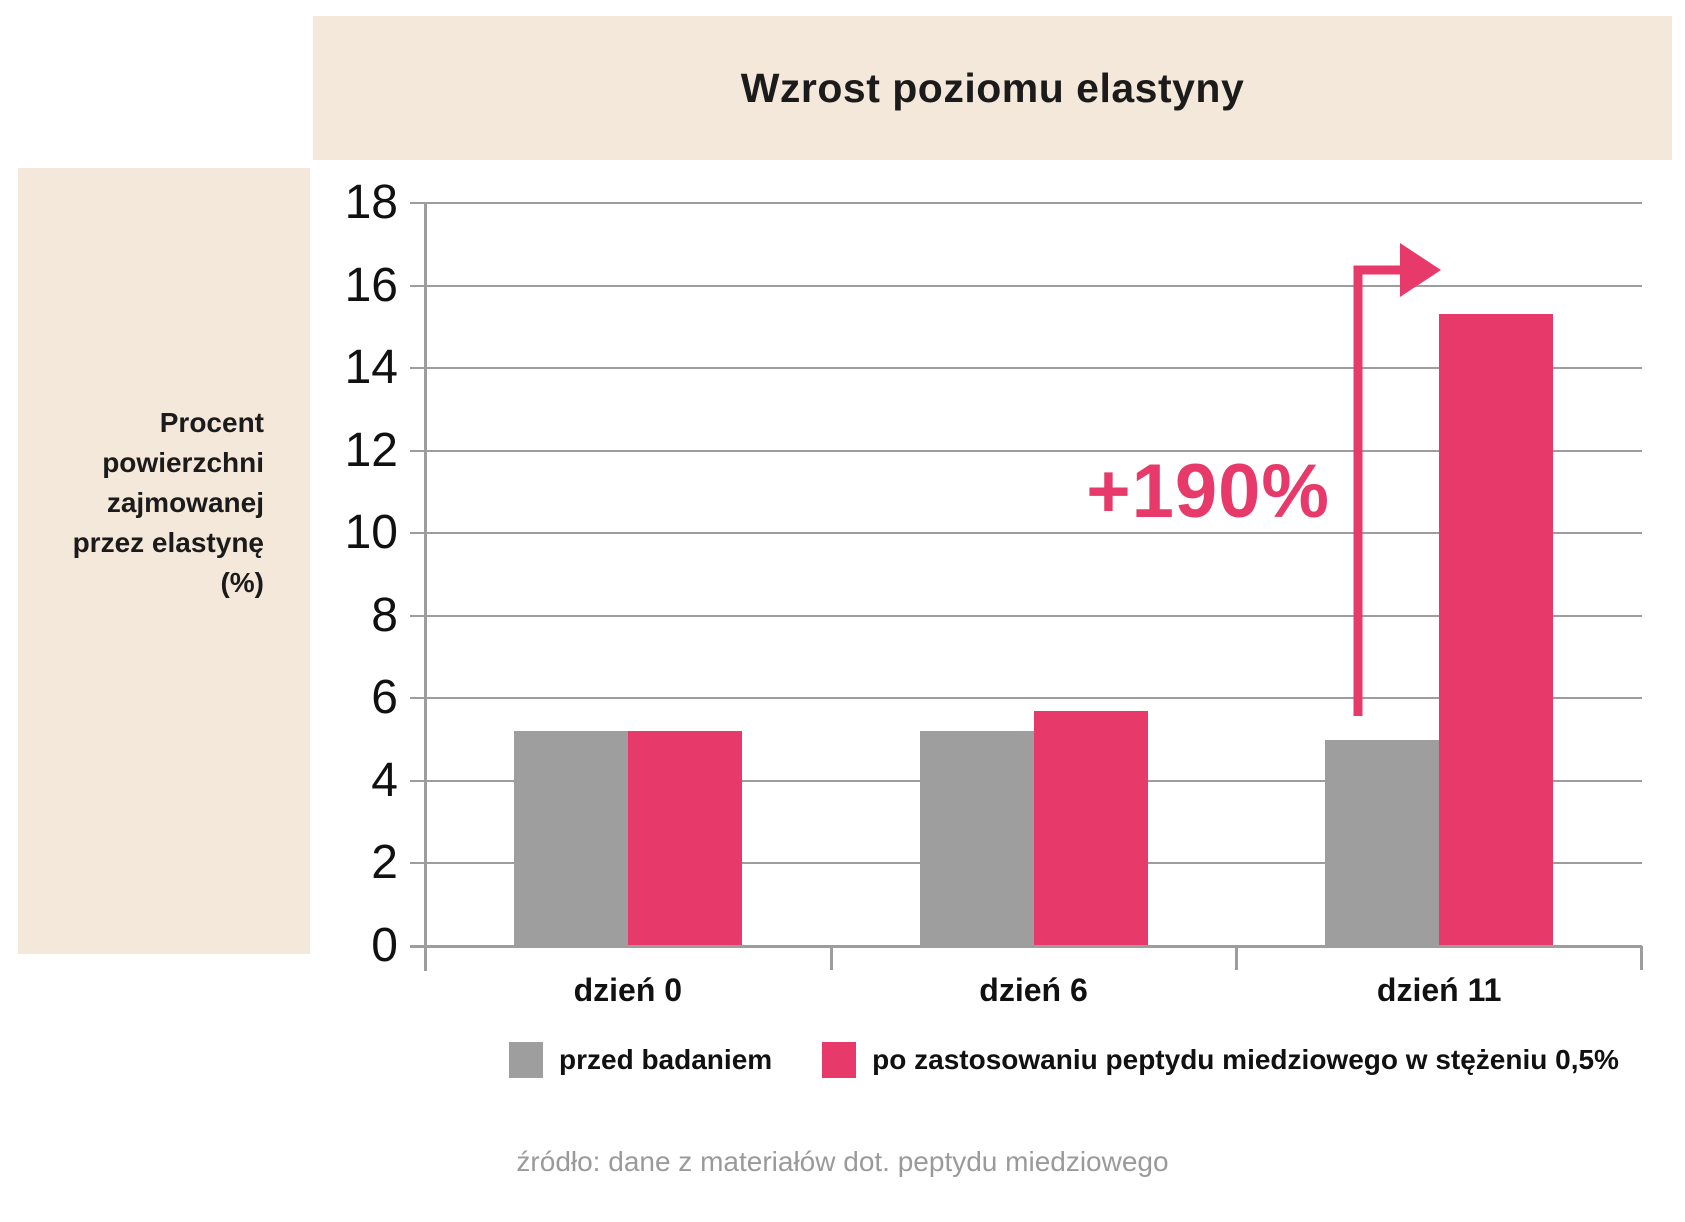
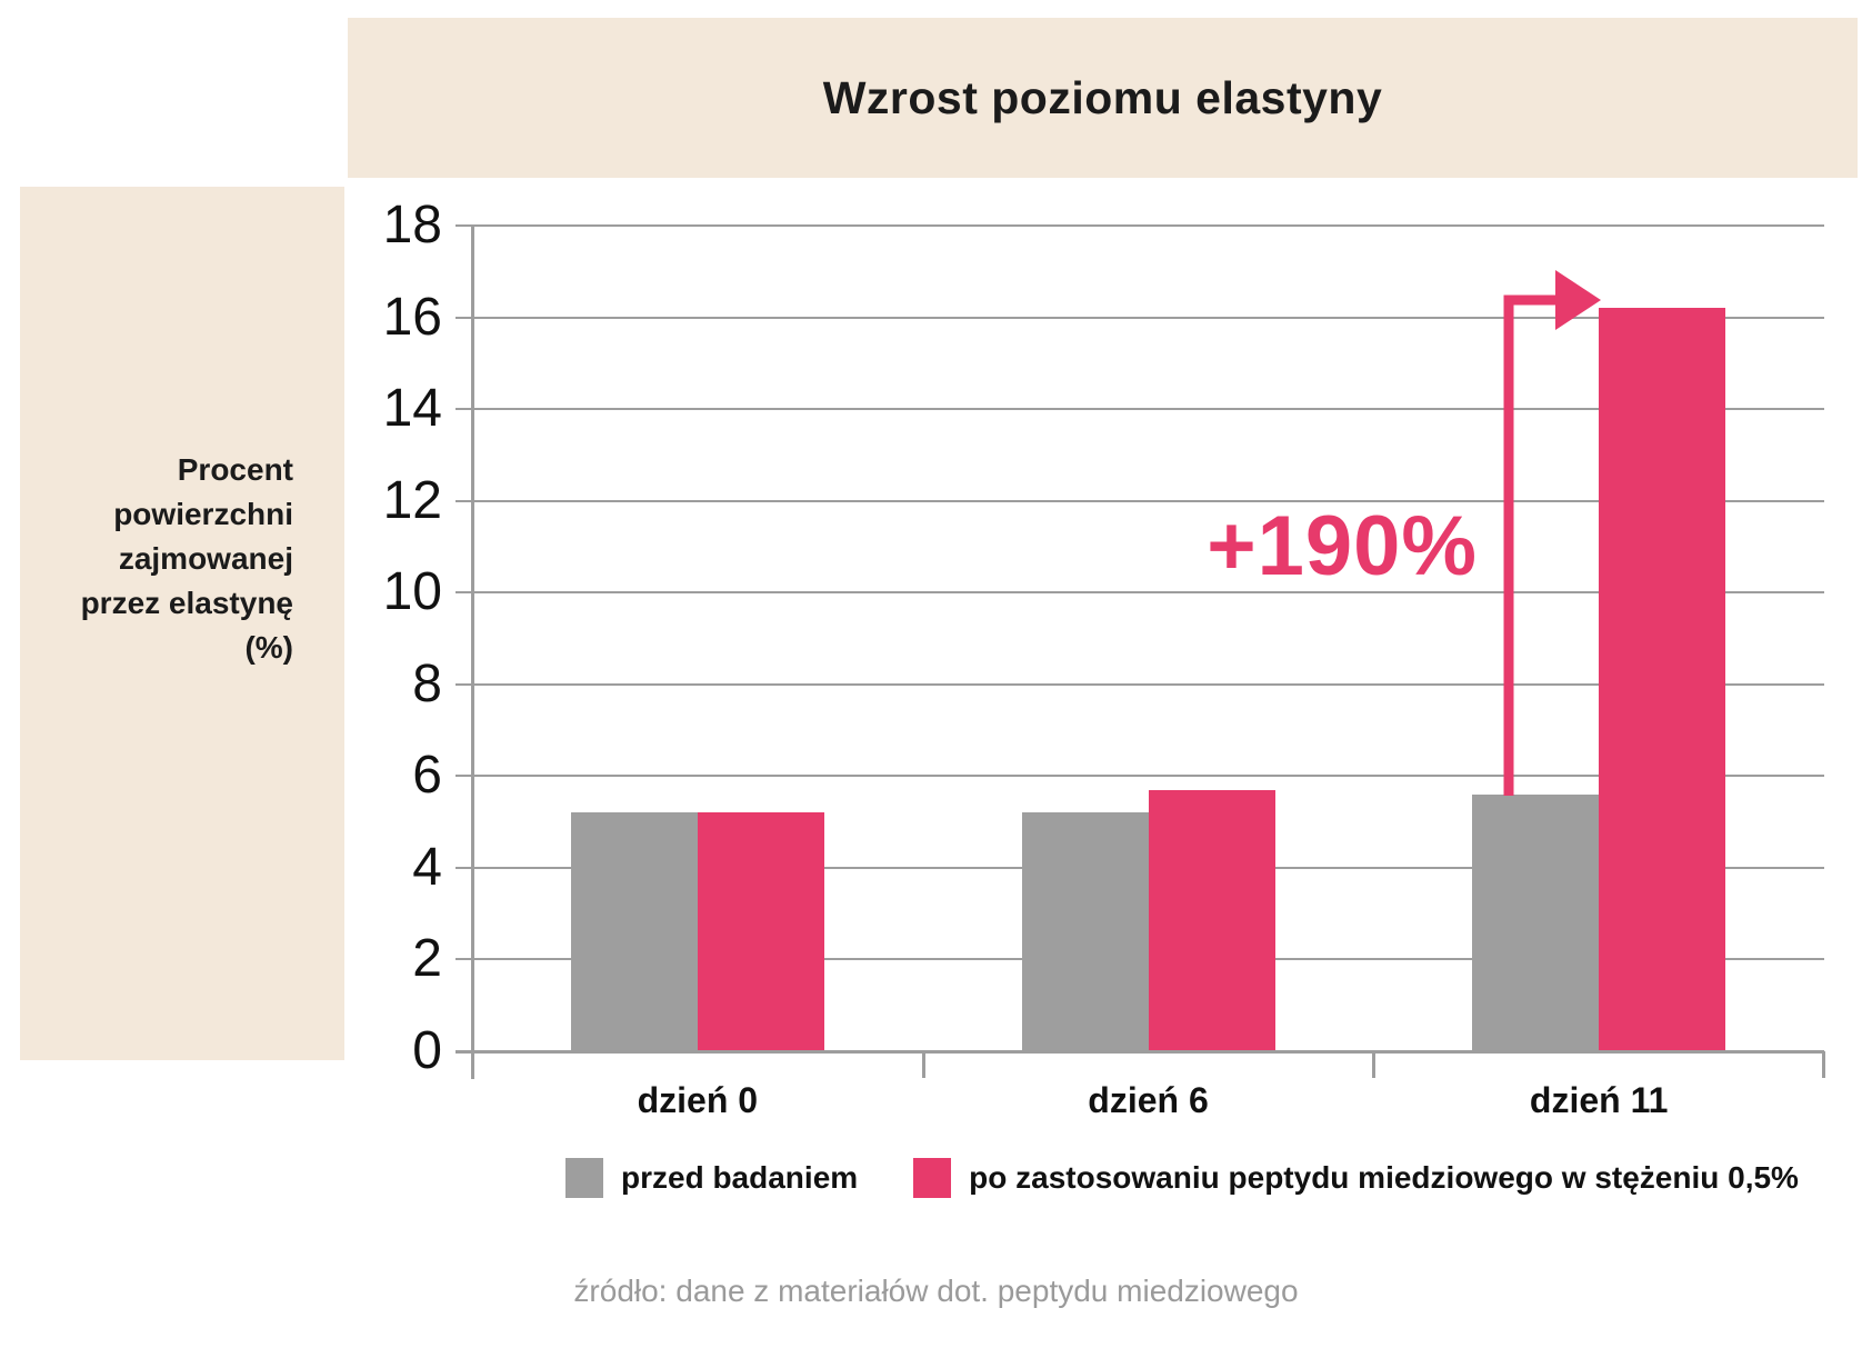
przed badaniem/dzień 11: 5.0 -> 5.6
po zastosowaniu peptydu miedziowego w stężeniu 0,5%/dzień 11: 15.3 -> 16.2
